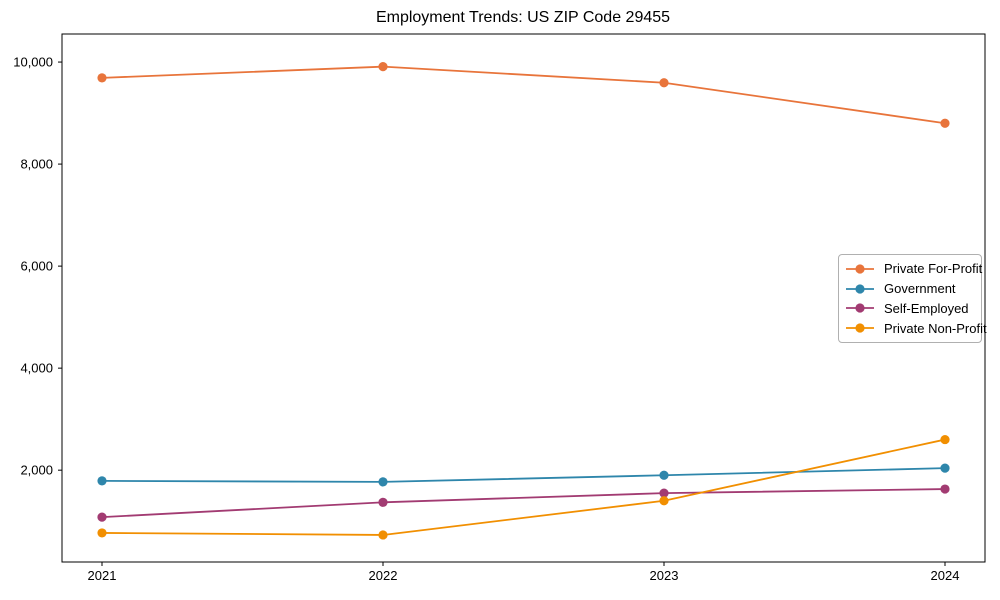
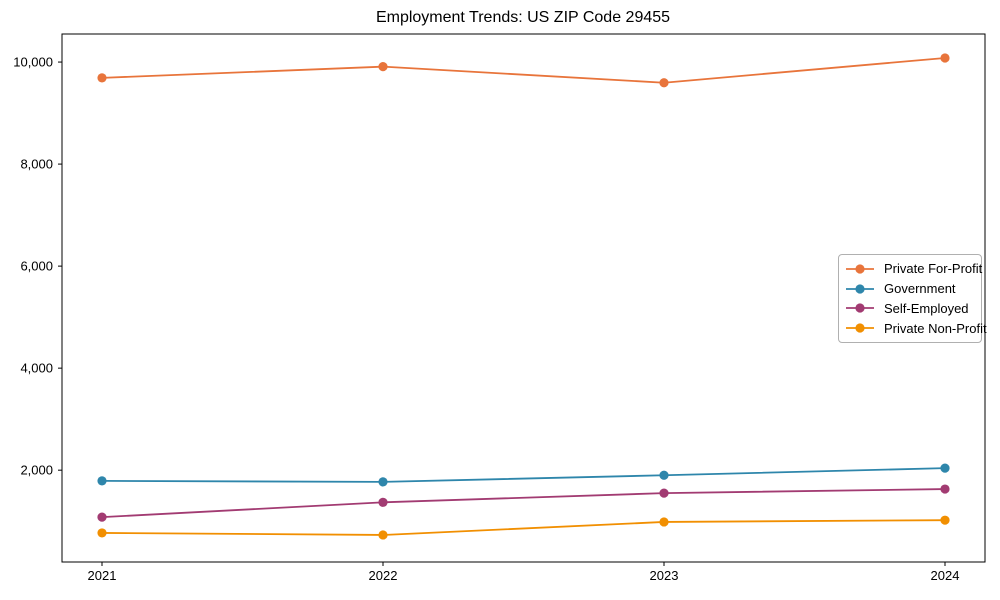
Private Non-Profit/2023: 1400 -> 1000
Private For-Profit/2024: 8800 -> 10100
Private Non-Profit/2024: 2600 -> 1000
